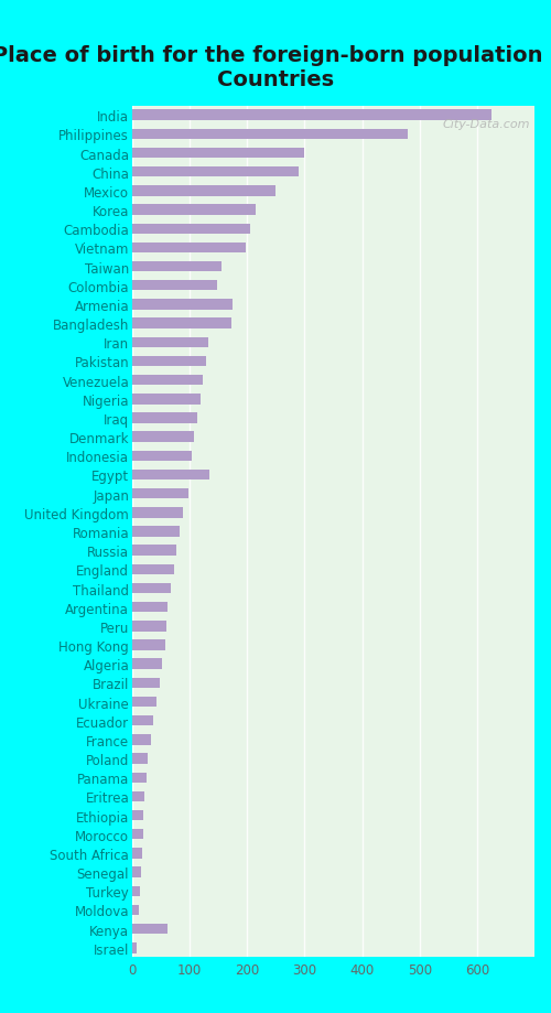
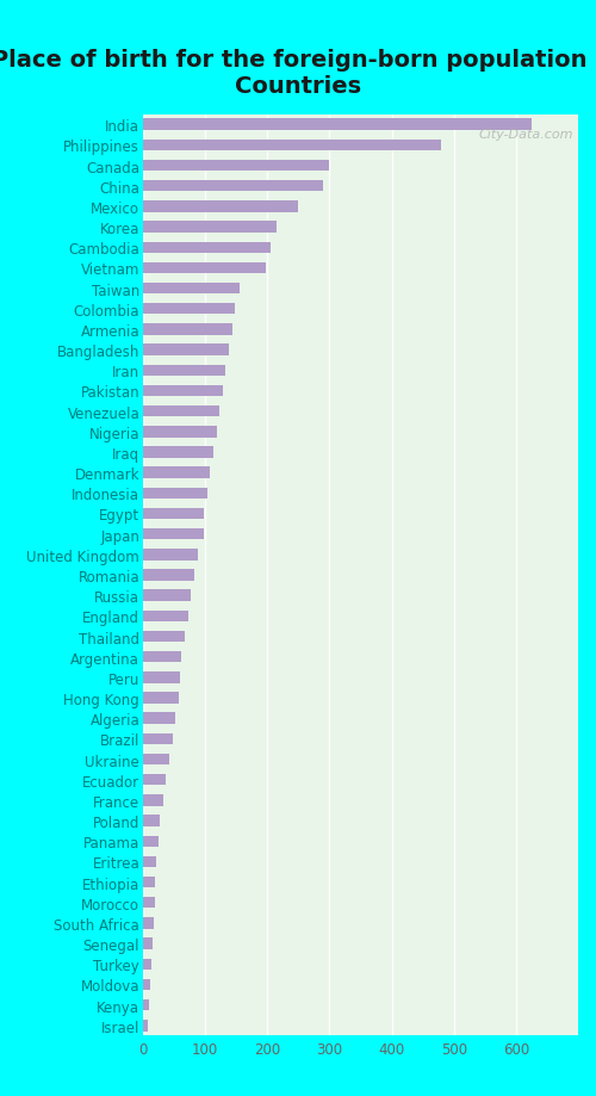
Armenia: 174 -> 143
Bangladesh: 172 -> 138
Egypt: 134 -> 98
Kenya: 62 -> 10
